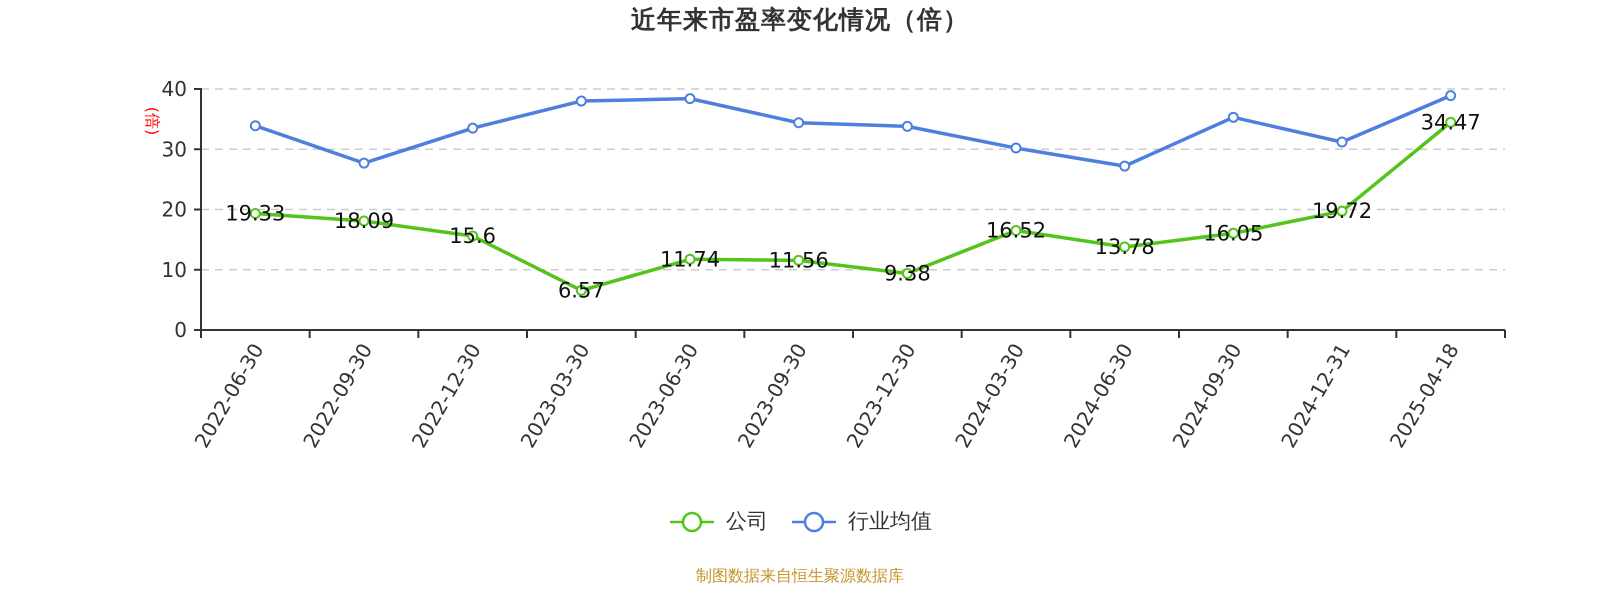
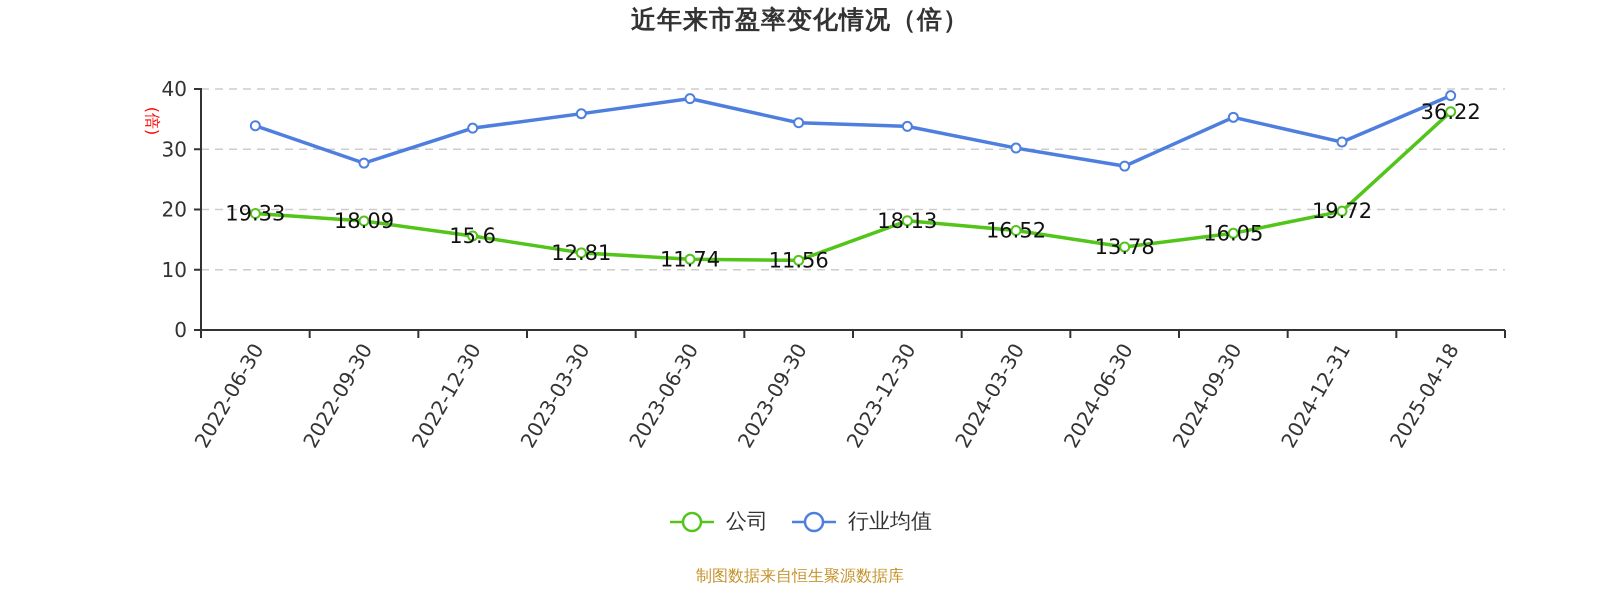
公司/2023-03-30: 6.57 -> 12.81
行业均值/2023-03-30: 38 -> 36
公司/2023-12-30: 9.38 -> 18.13
公司/2025-04-18: 34.47 -> 36.22
